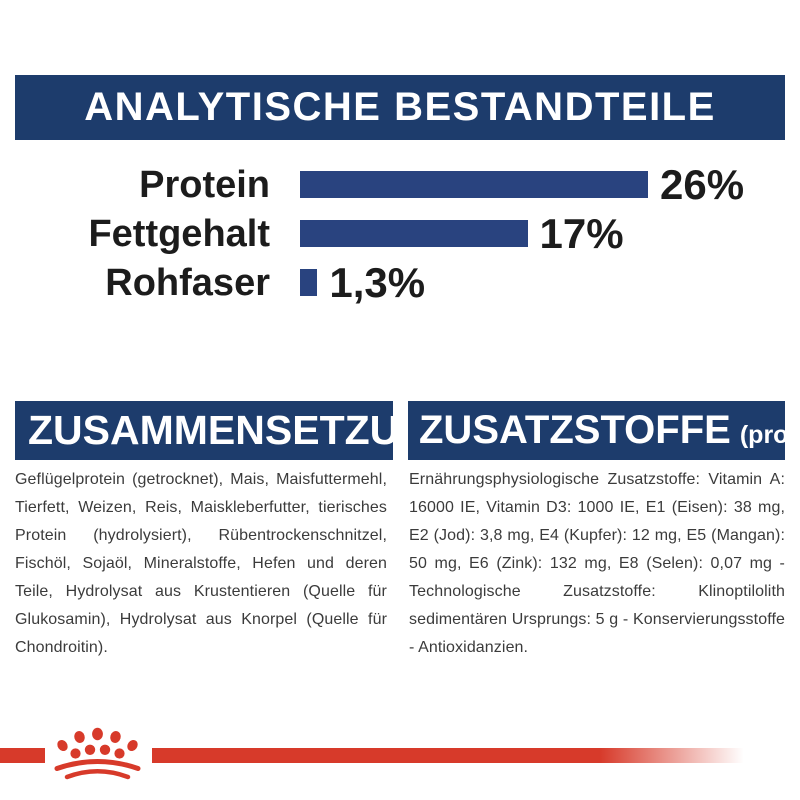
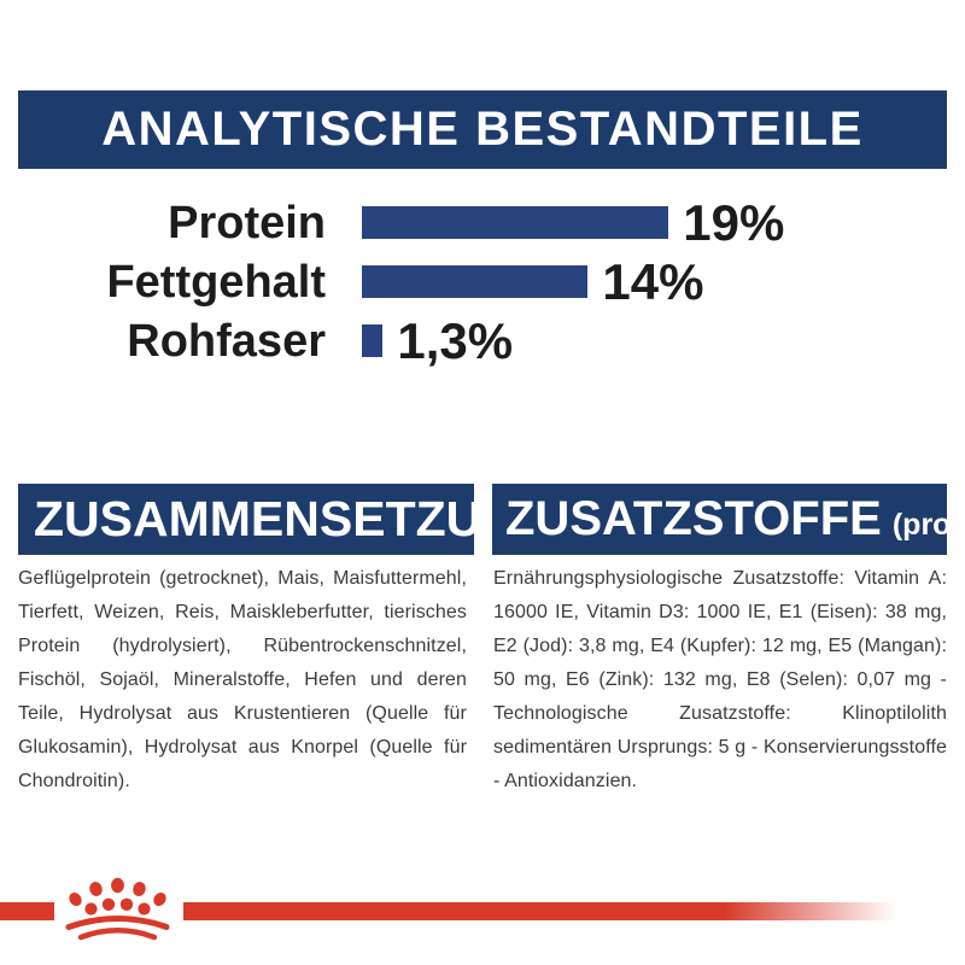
Protein: 26% -> 19%
Fettgehalt: 17% -> 14%
